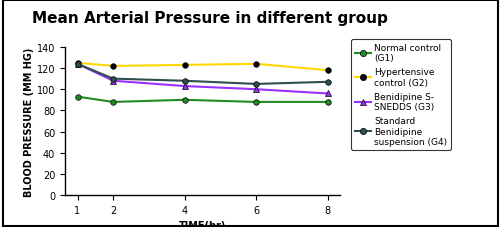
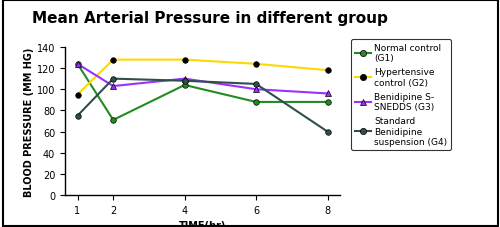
Normal control (G1)/1: 93 -> 124
Hypertensive control (G2)/1: 125 -> 95
Standard Benidipine suspension (G4)/1: 124 -> 75
Normal control (G1)/2: 88 -> 71
Hypertensive control (G2)/2: 122 -> 128
Benidipine S- SNEDDS (G3)/2: 108 -> 103
Normal control (G1)/4: 90 -> 104
Hypertensive control (G2)/4: 123 -> 128
Benidipine S- SNEDDS (G3)/4: 103 -> 110
Standard Benidipine suspension (G4)/8: 107 -> 60
